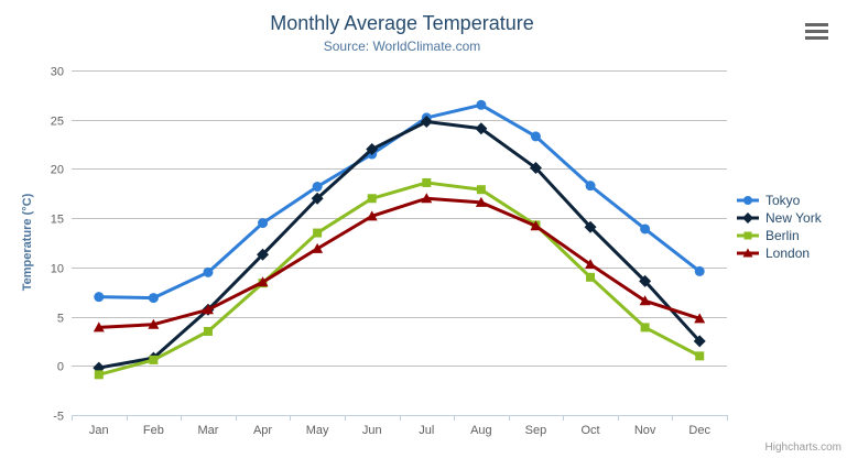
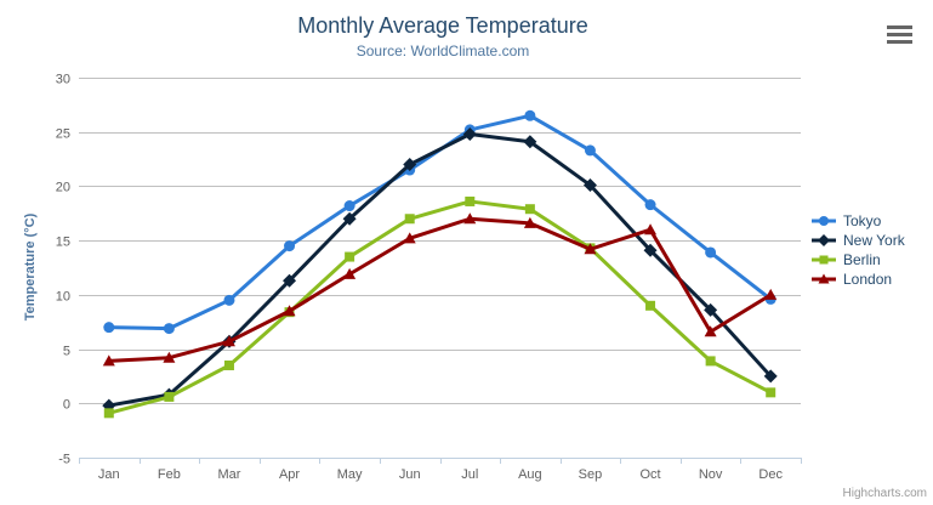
London/Oct: 10 -> 16
London/Dec: 5 -> 10
